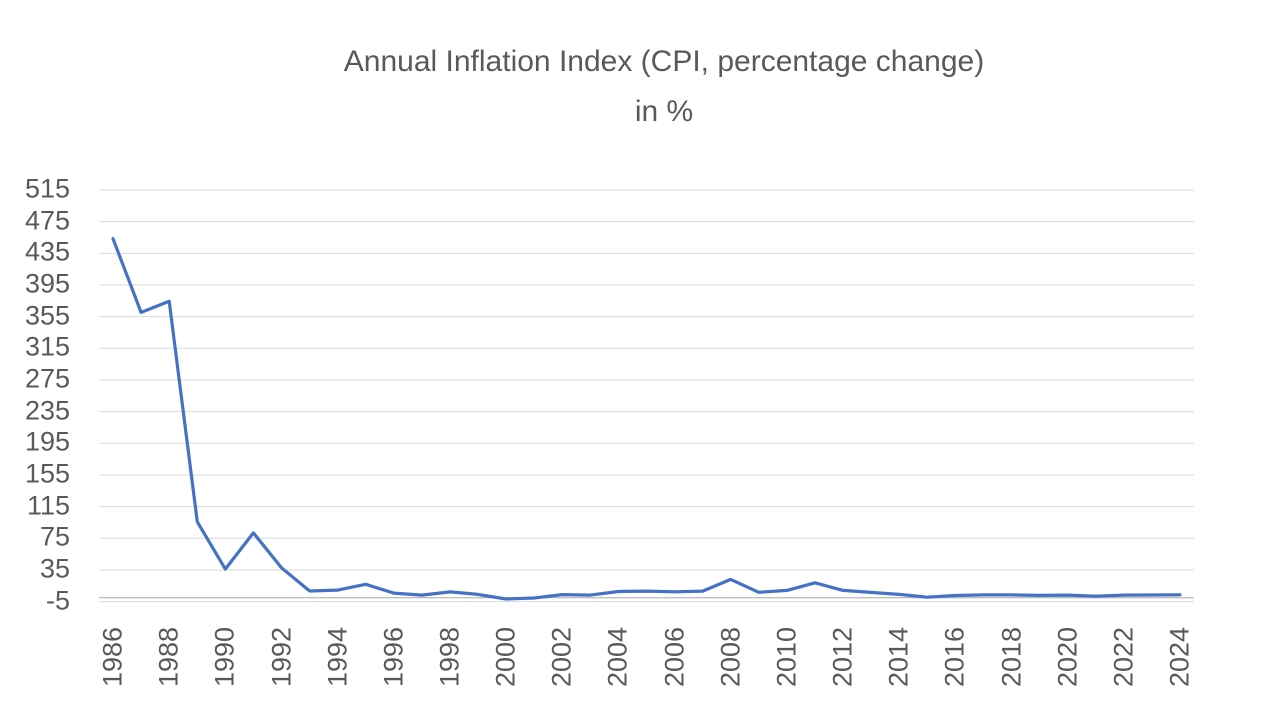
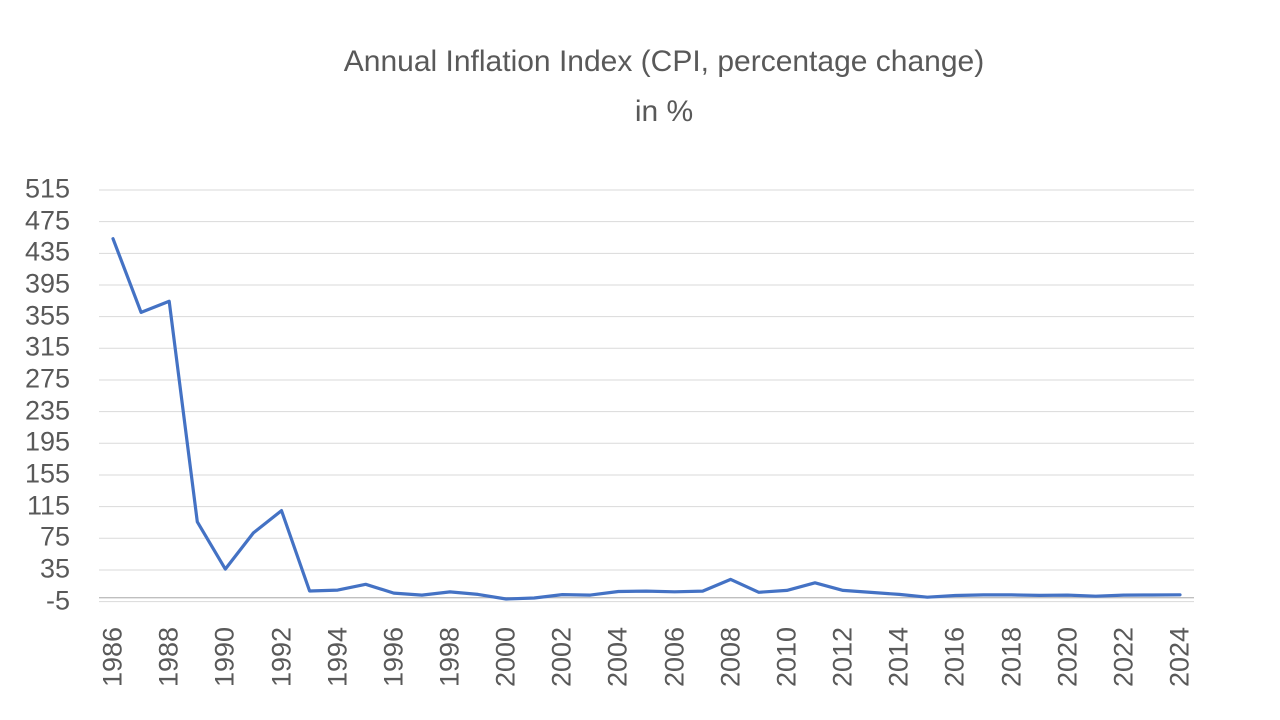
1992: 40 -> 110
